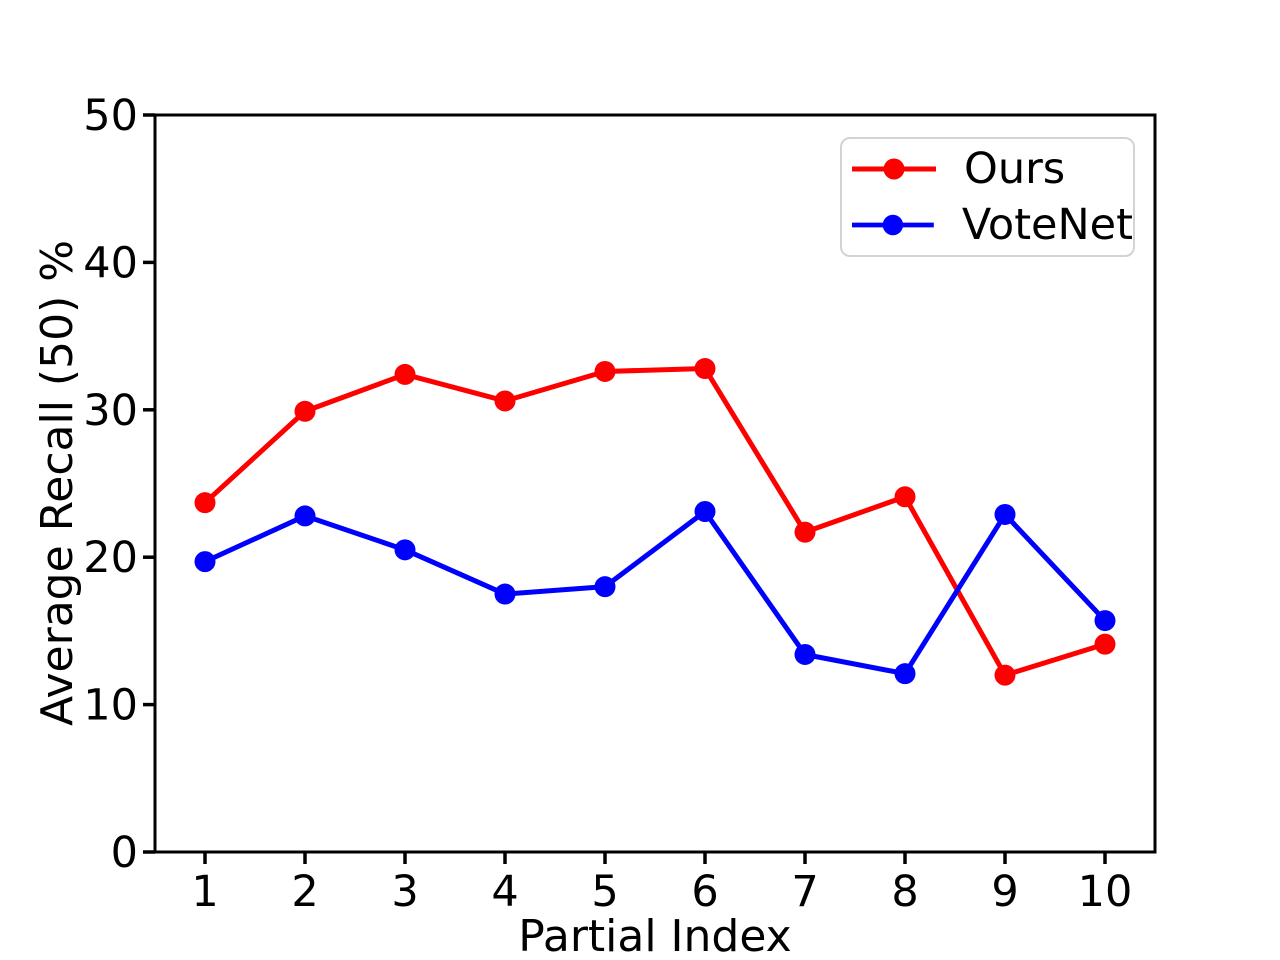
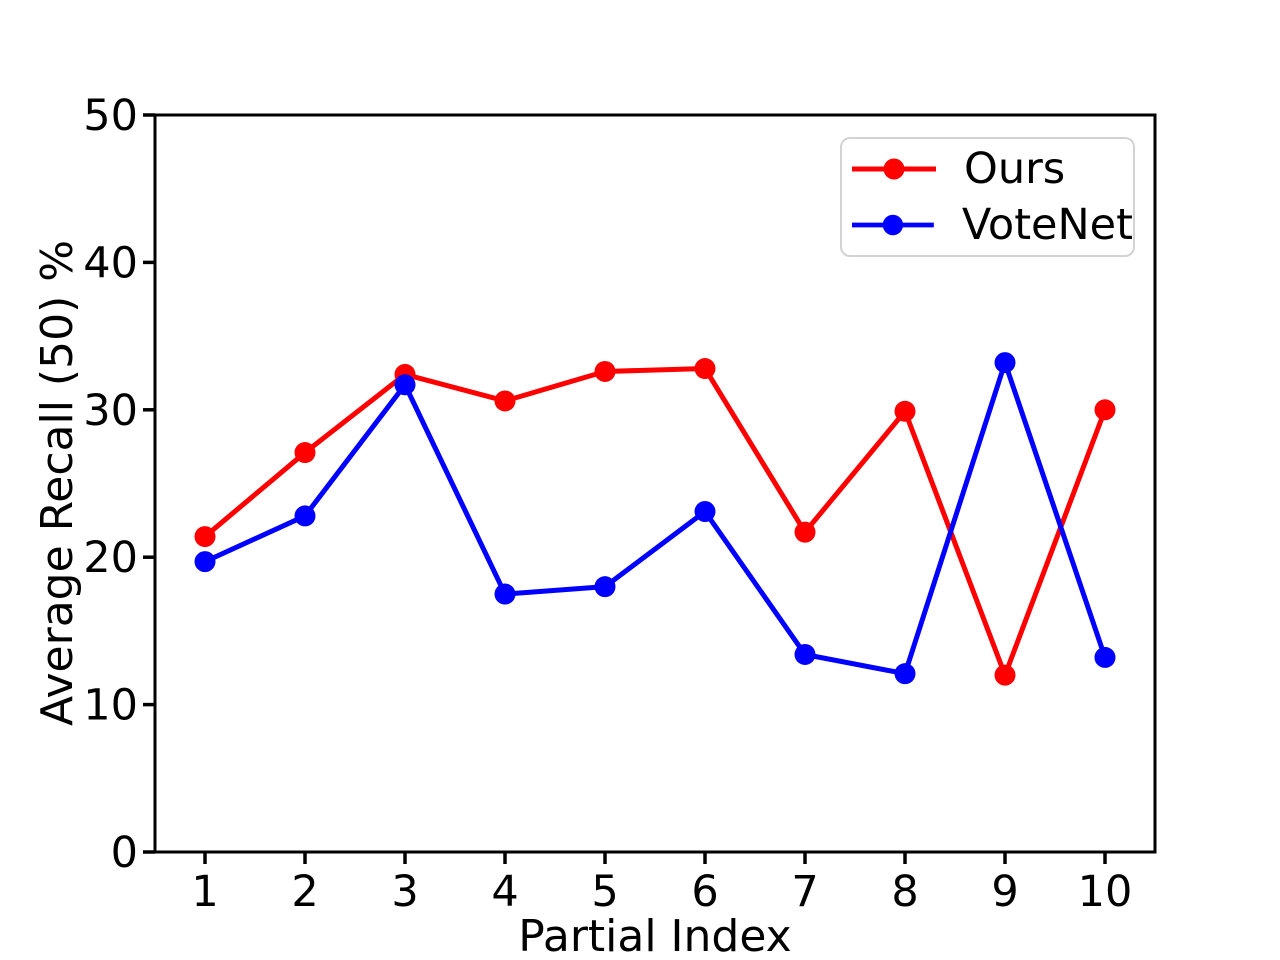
Ours/1: 23.7 -> 21.4
Ours/2: 29.9 -> 27.1
VoteNet/3: 20.5 -> 31.7
Ours/8: 24.1 -> 29.9
VoteNet/9: 22.9 -> 33.2
Ours/10: 14.1 -> 30.0
VoteNet/10: 15.7 -> 13.2
